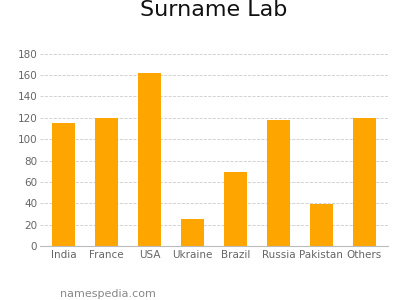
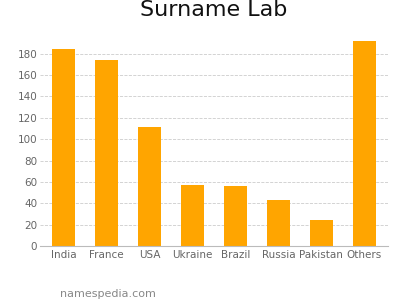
India: 115 -> 184
France: 120 -> 174
USA: 162 -> 111
Ukraine: 25 -> 57
Brazil: 69 -> 56
Russia: 118 -> 43
Pakistan: 39 -> 24
Others: 120 -> 192
